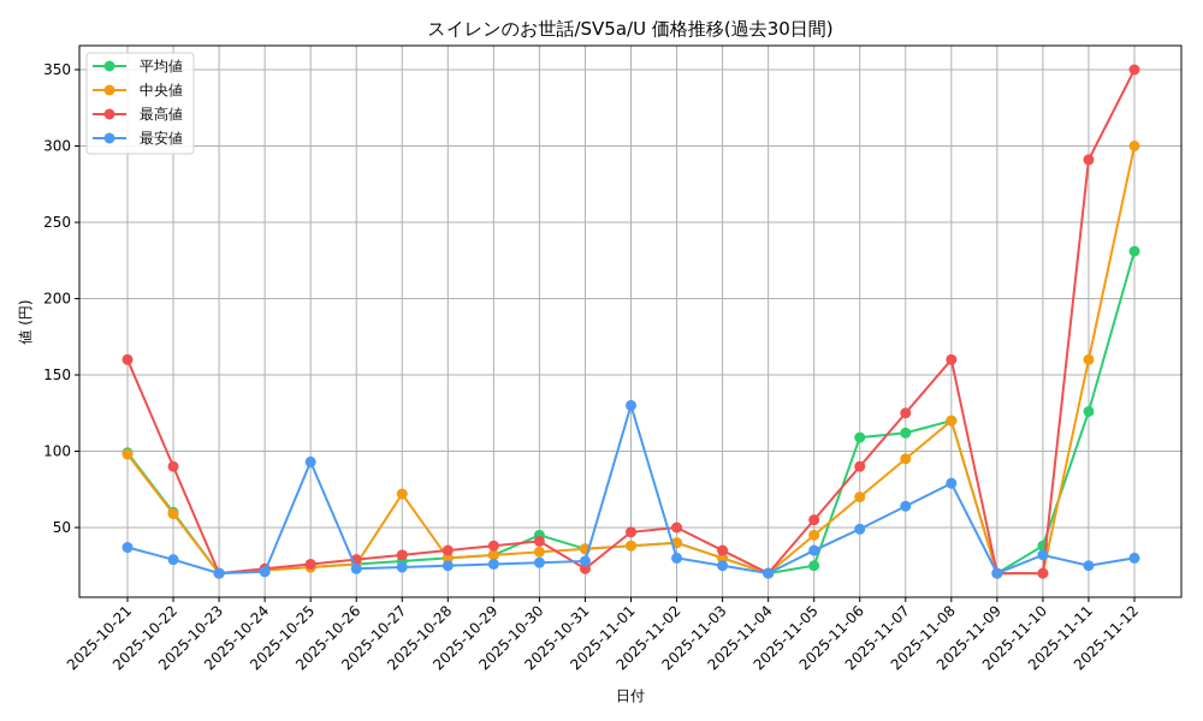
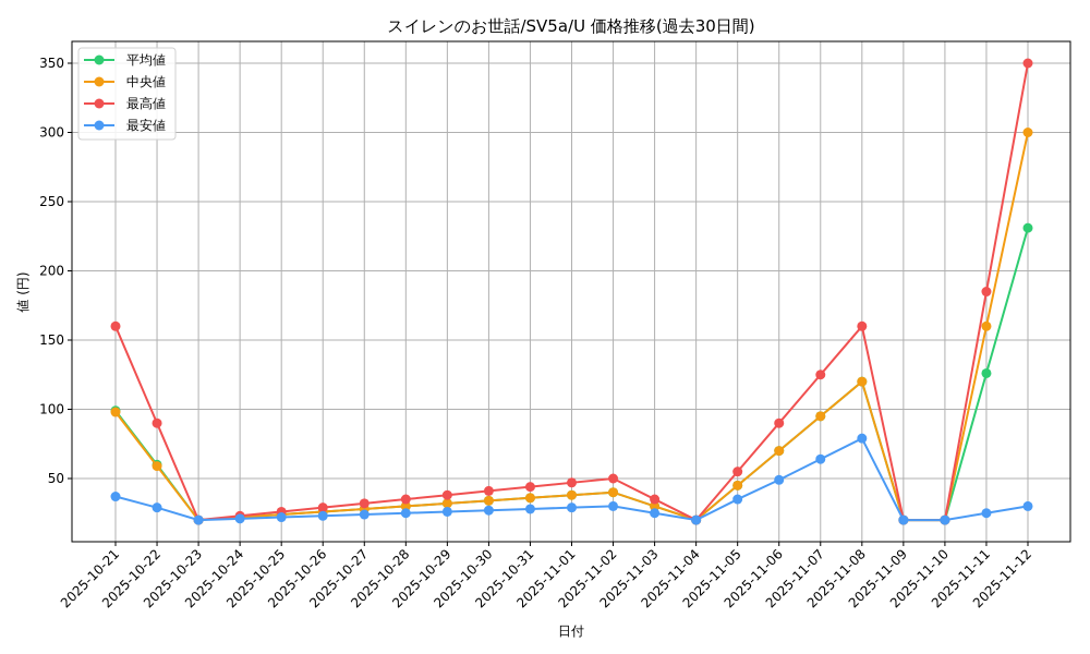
最安値/2025-10-25: 93 -> 22
中央値/2025-10-27: 72 -> 28
平均値/2025-10-30: 45 -> 34
最高値/2025-10-31: 23 -> 44
最安値/2025-11-01: 130 -> 29
平均値/2025-11-05: 25 -> 45
平均値/2025-11-06: 109 -> 70
平均値/2025-11-07: 112 -> 95
平均値/2025-11-10: 38 -> 20
最安値/2025-11-10: 32 -> 20
最高値/2025-11-11: 291 -> 185
